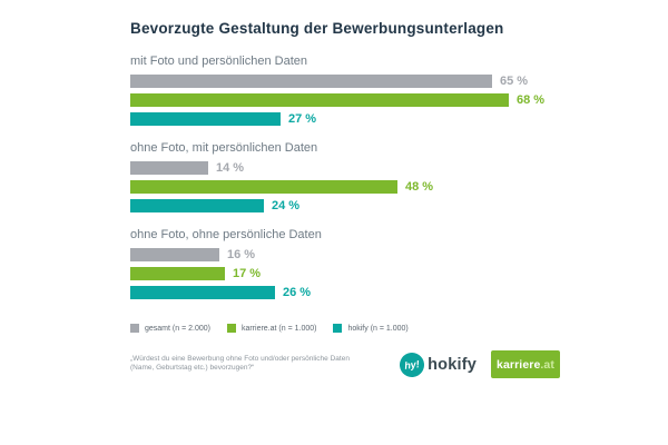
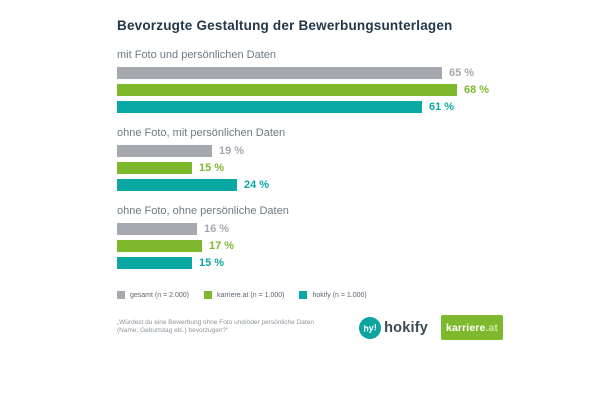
hokify (n = 1.000)/mit Foto und persönlichen Daten: 27 -> 61
gesamt (n = 2.000)/ohne Foto, mit persönlichen Daten: 14 -> 19
karriere.at (n = 1.000)/ohne Foto, mit persönlichen Daten: 48 -> 15
hokify (n = 1.000)/ohne Foto, ohne persönliche Daten: 26 -> 15
